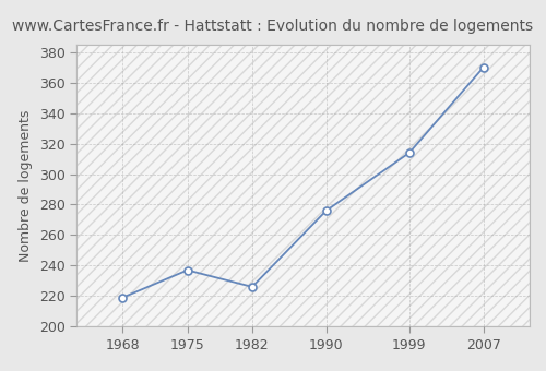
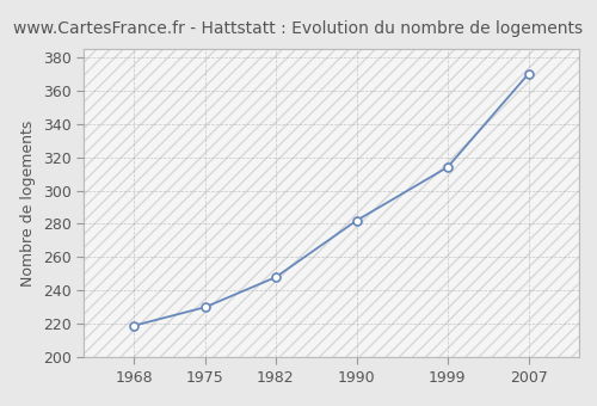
1975: 237 -> 230
1982: 226 -> 248
1990: 276 -> 282
